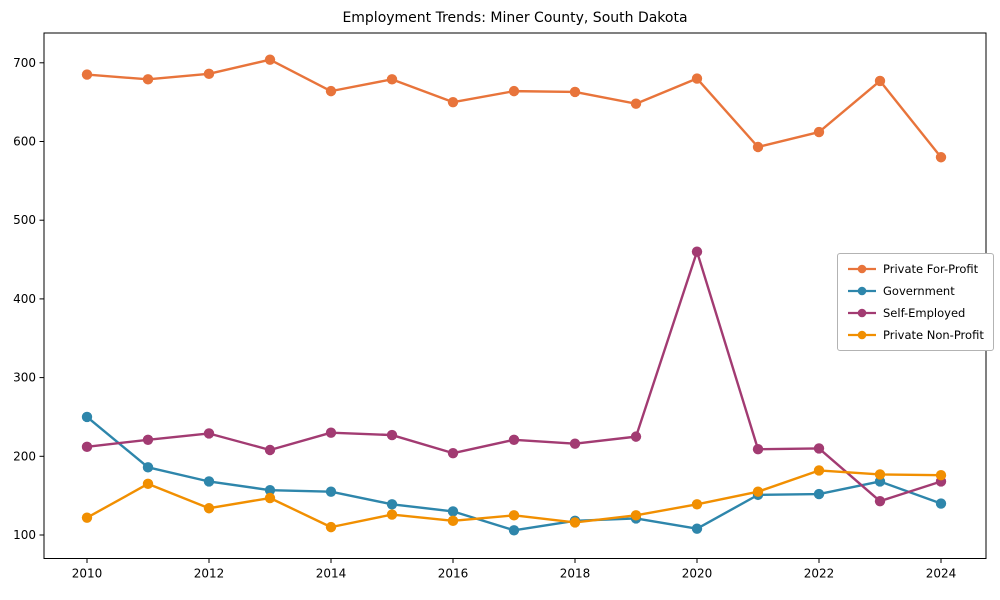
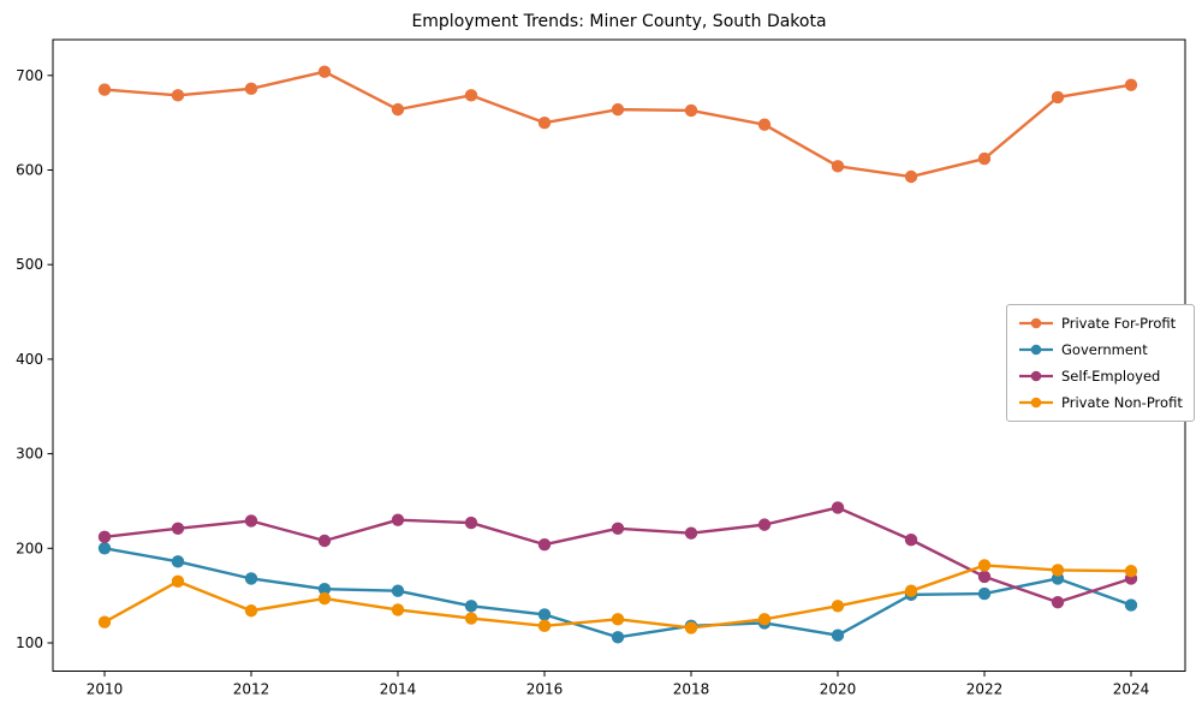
Government/2010: 250 -> 200
Private Non-Profit/2014: 110 -> 140
Private For-Profit/2020: 680 -> 600
Self-Employed/2020: 460 -> 240
Self-Employed/2022: 210 -> 170
Private For-Profit/2024: 580 -> 690
